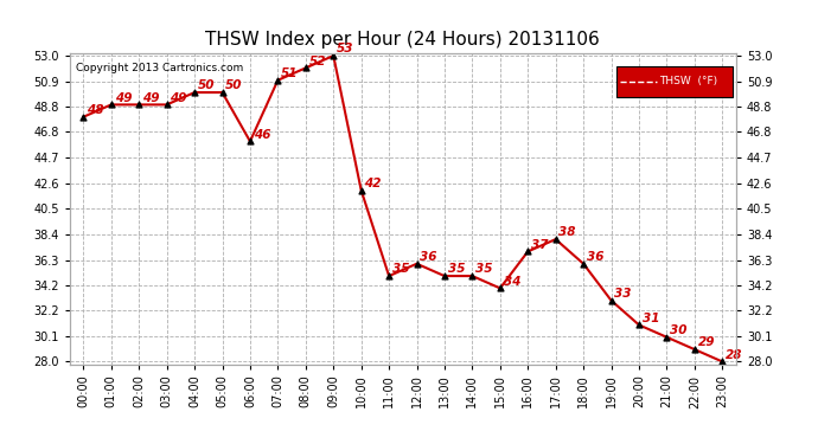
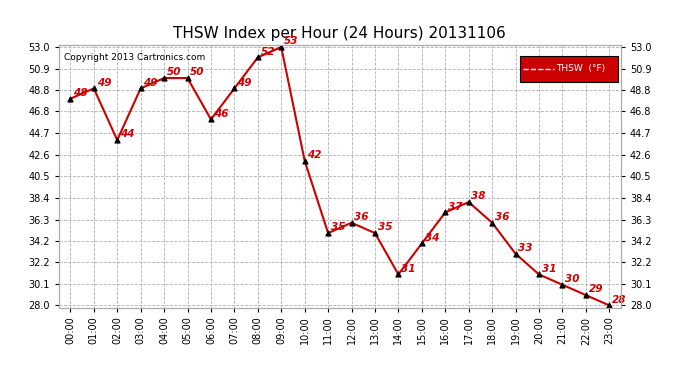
02:00: 49 -> 44
07:00: 51 -> 49
14:00: 35 -> 31
